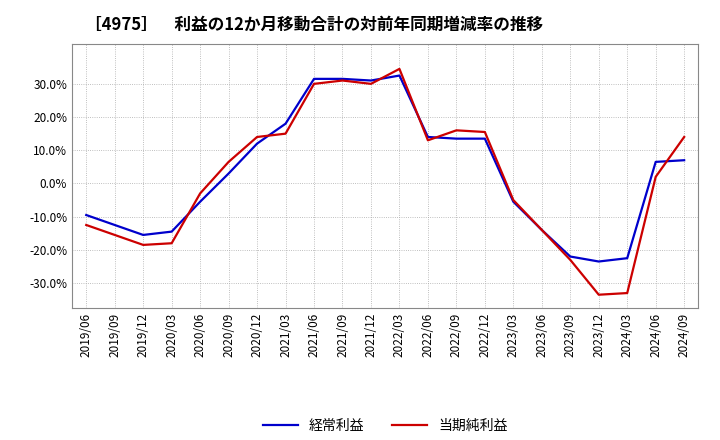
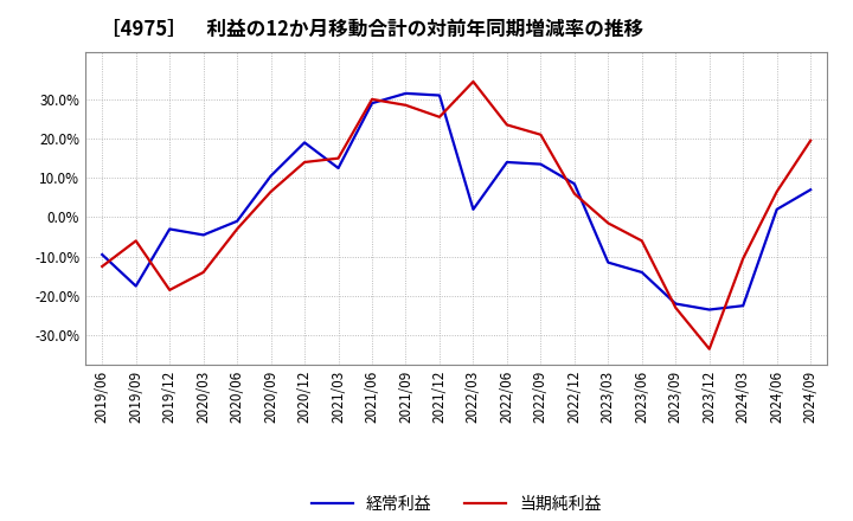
経常利益/2019/09: -12.5% -> -17.5%
当期純利益/2019/09: -15.5% -> -6.0%
経常利益/2019/12: -15.5% -> -3.0%
経常利益/2020/03: -14.5% -> -4.5%
当期純利益/2020/03: -18.0% -> -14.0%
経常利益/2020/06: -5.5% -> -1.0%
経常利益/2020/09: 3.0% -> 10.5%
経常利益/2020/12: 12.0% -> 19.0%
経常利益/2021/03: 18.0% -> 12.5%
経常利益/2021/06: 31.5% -> 29.0%
当期純利益/2021/09: 31.0% -> 28.5%
当期純利益/2021/12: 30.0% -> 25.5%
経常利益/2022/03: 32.5% -> 2.0%
当期純利益/2022/06: 13.0% -> 23.5%
当期純利益/2022/09: 16.0% -> 21.0%
経常利益/2022/12: 13.5% -> 8.5%
当期純利益/2022/12: 15.5% -> 6.0%
経常利益/2023/03: -5.5% -> -11.5%
当期純利益/2023/03: -5.0% -> -1.5%
当期純利益/2023/06: -14.0% -> -6.0%
当期純利益/2024/03: -33.0% -> -10.5%
経常利益/2024/06: 6.5% -> 2.0%
当期純利益/2024/06: 2.0% -> 6.5%
当期純利益/2024/09: 14.0% -> 19.5%
